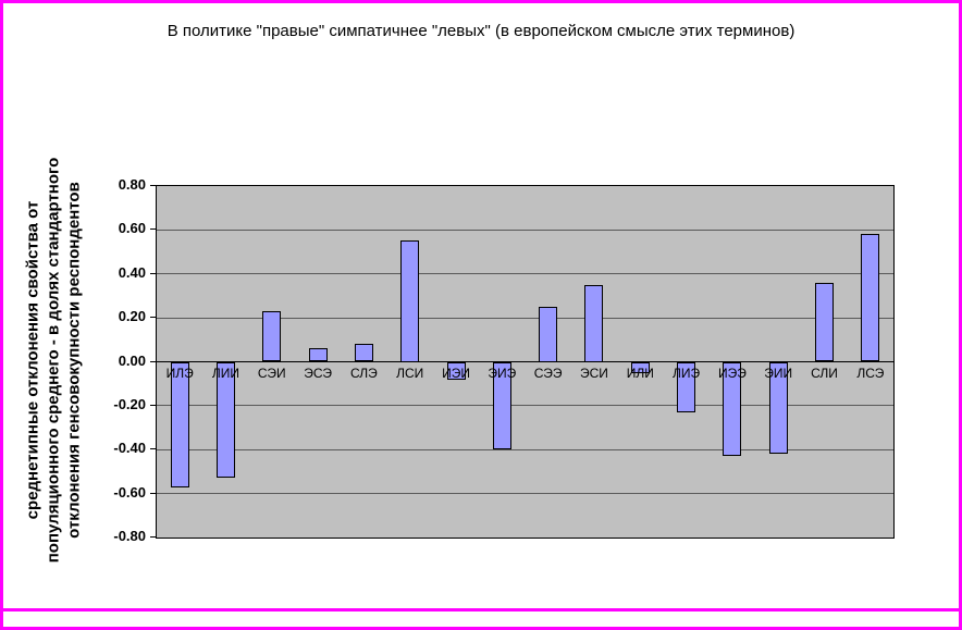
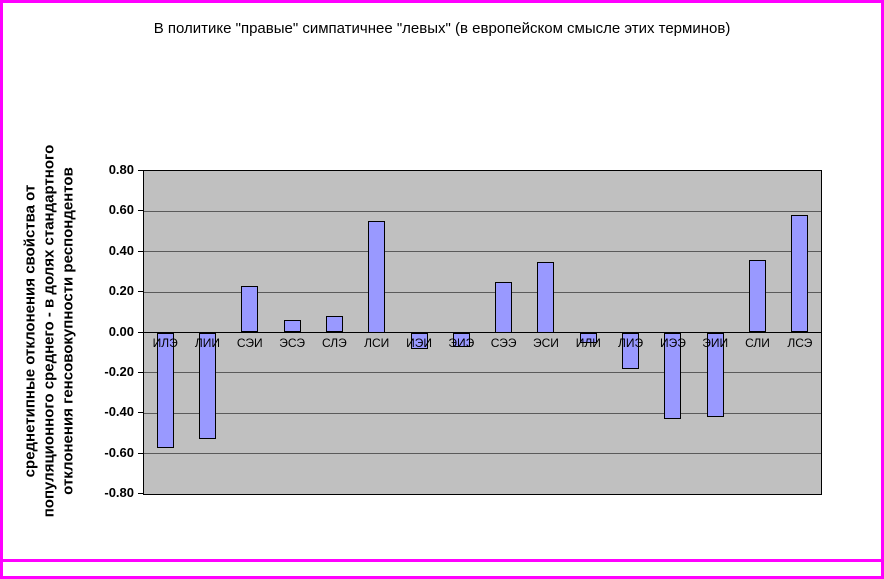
ЭИЭ: -0.40 -> -0.07
ЛИЭ: -0.23 -> -0.18
